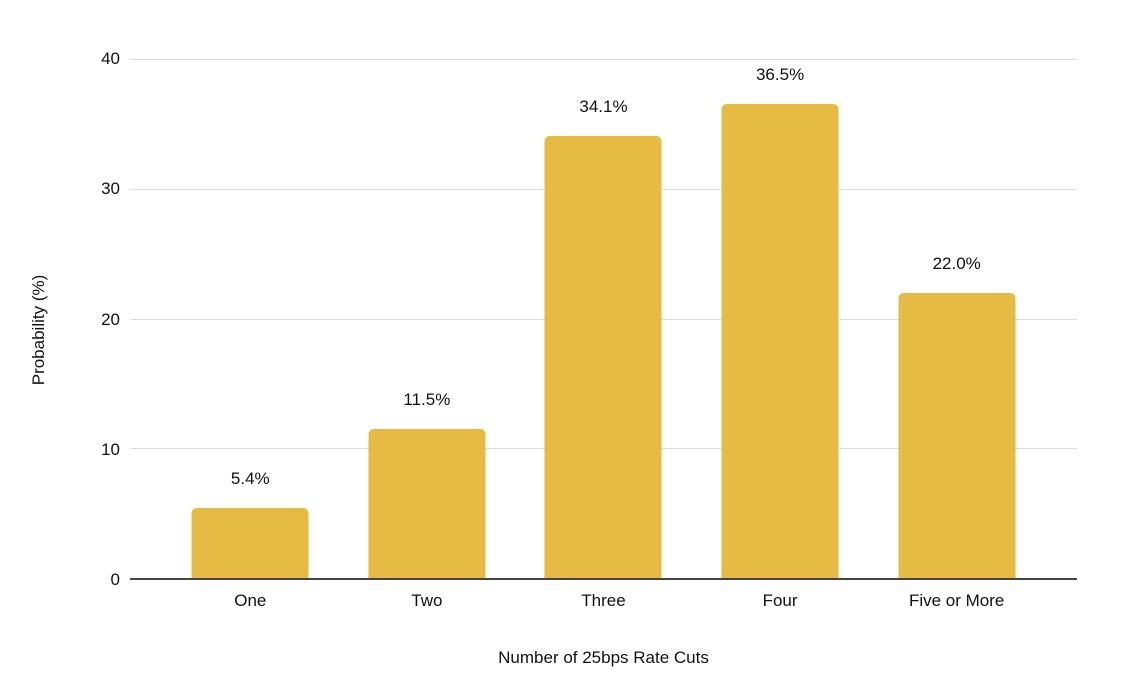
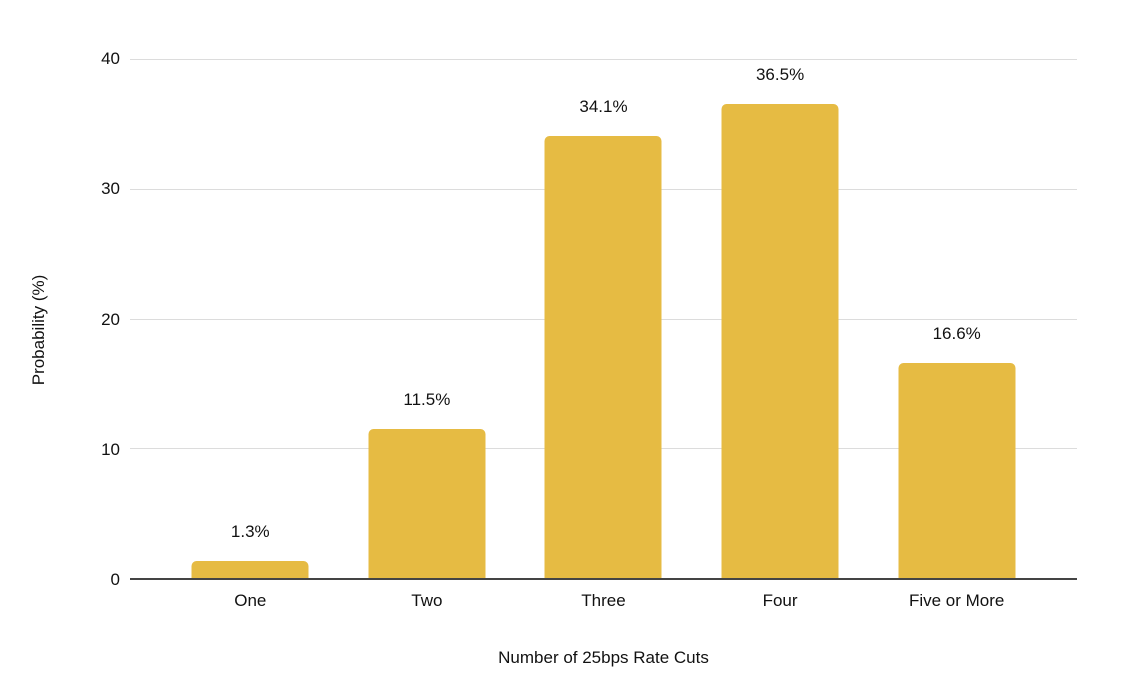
One: 5.4% -> 1.3%
Five or More: 22.0% -> 16.6%
